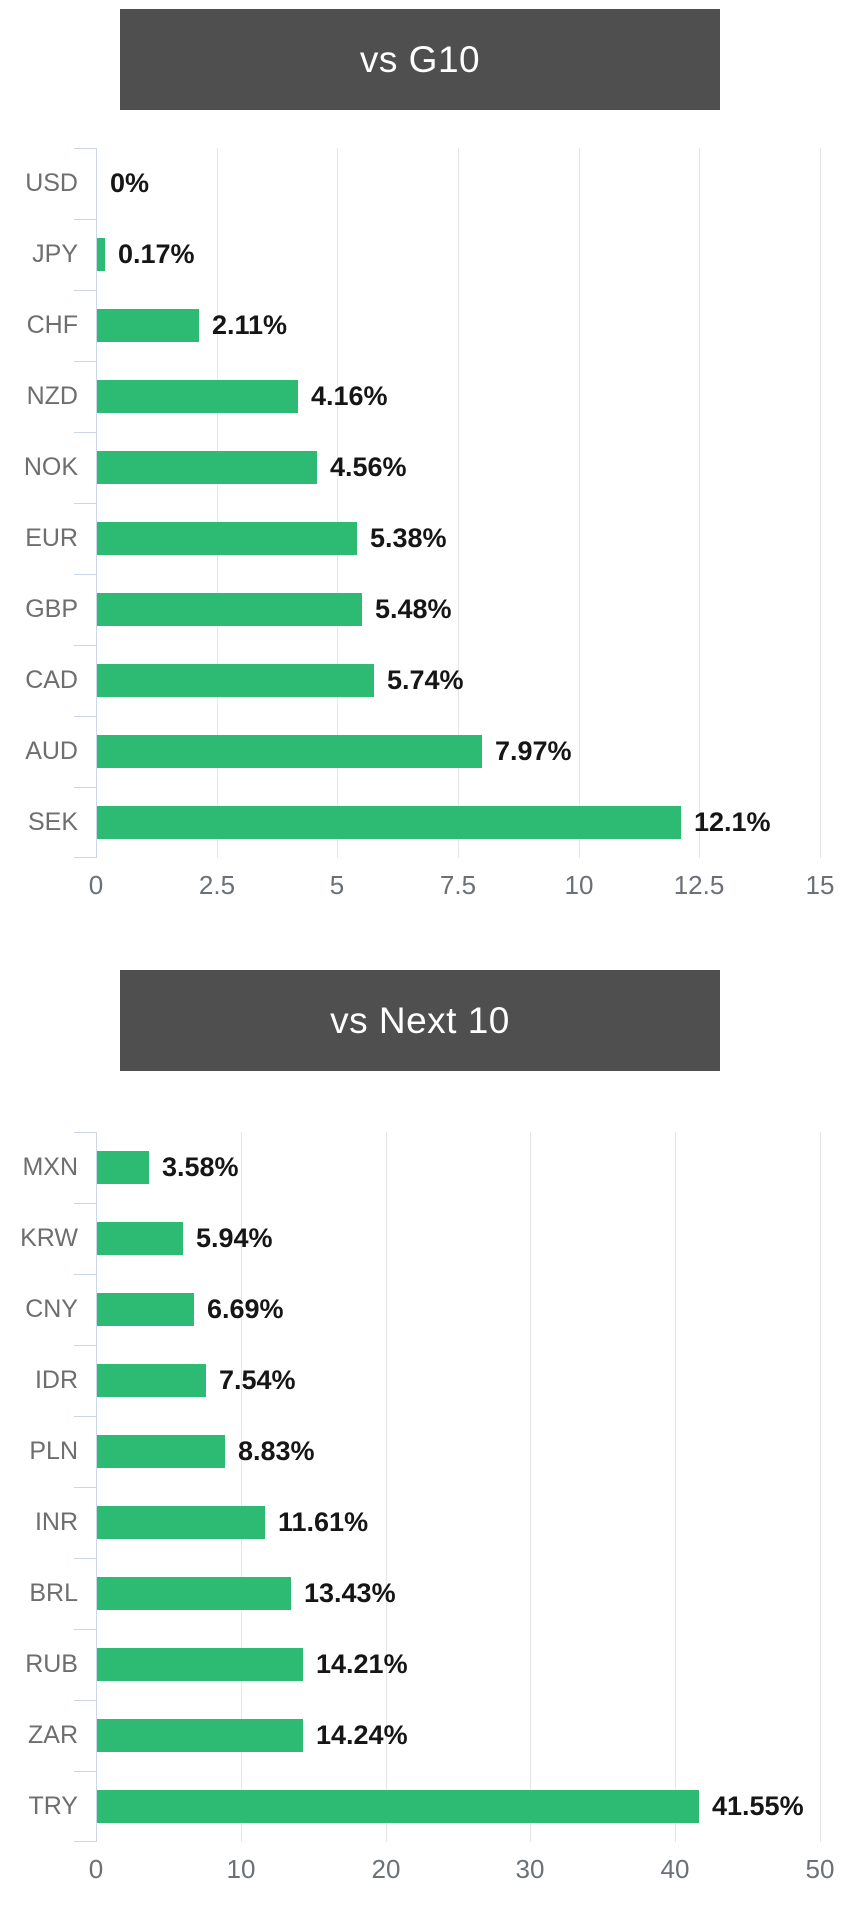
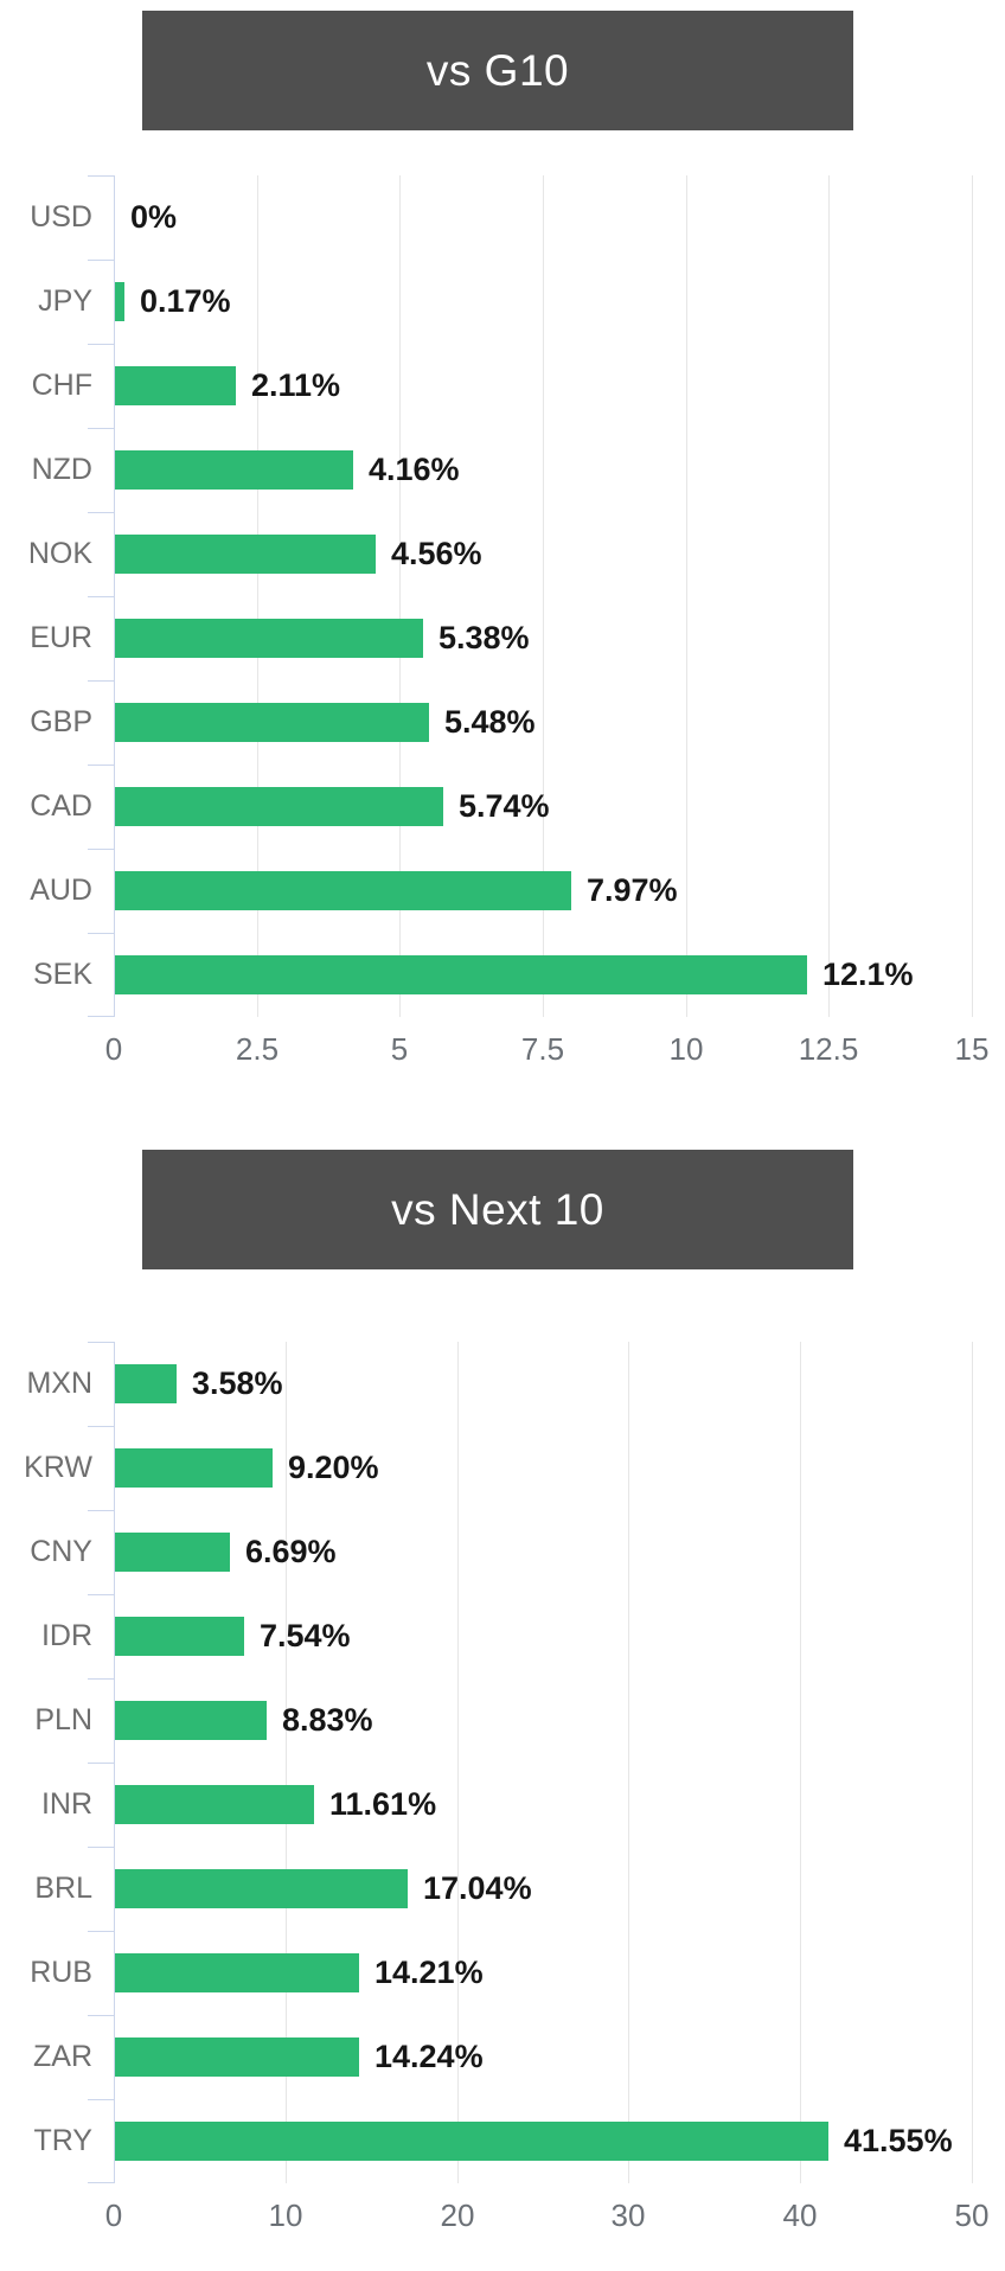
vs Next 10/KRW: 5.94% -> 9.20%
vs Next 10/BRL: 13.43% -> 17.04%
